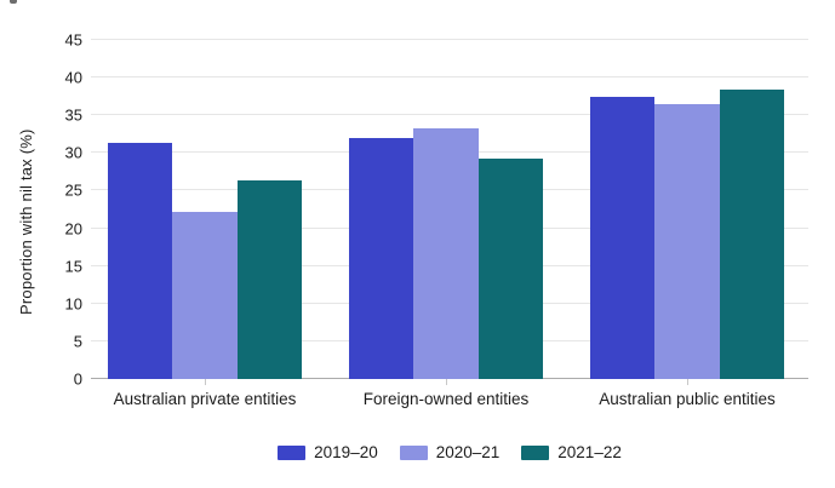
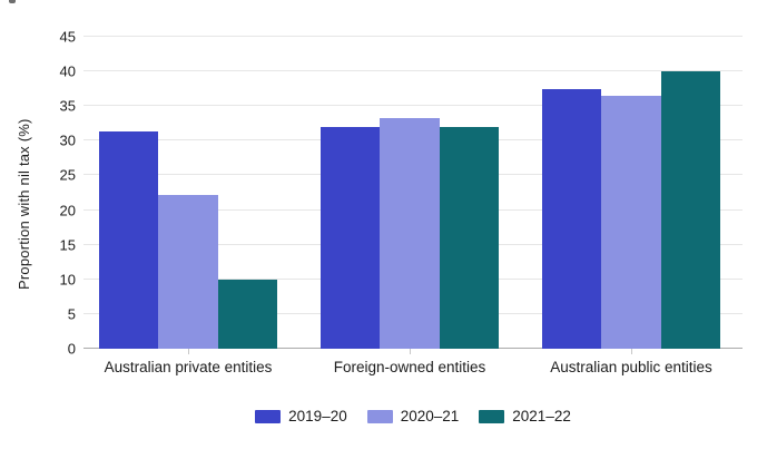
2021–22/Australian private entities: 26 -> 10
2021–22/Foreign-owned entities: 29 -> 32
2021–22/Australian public entities: 38 -> 40
